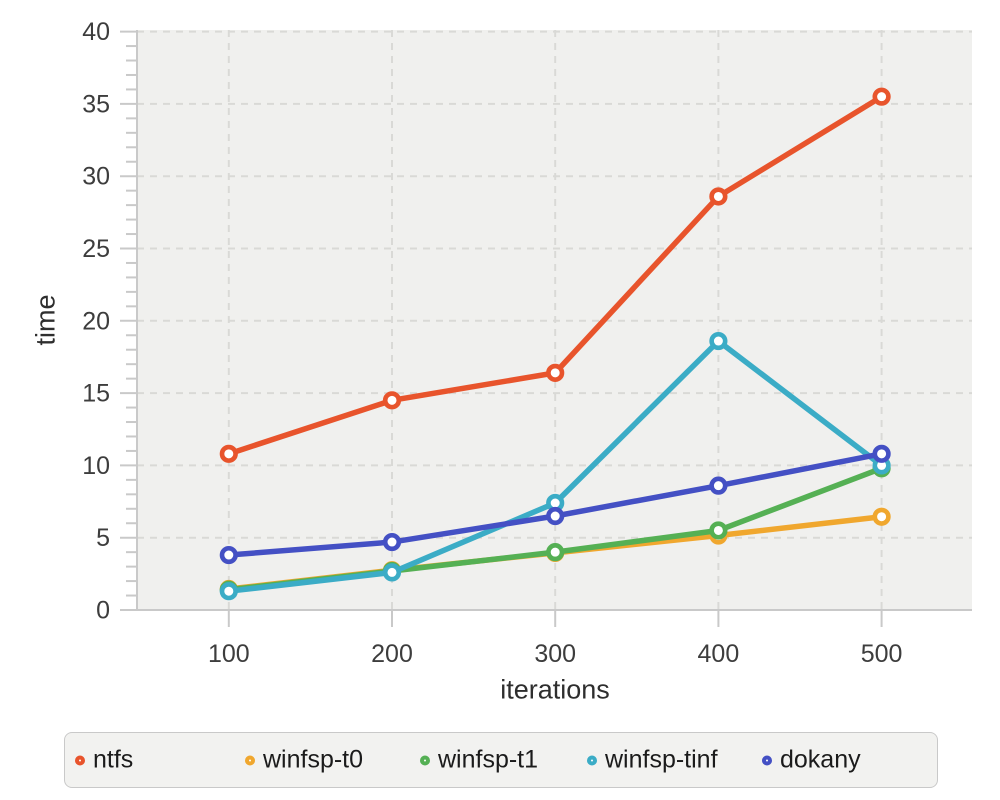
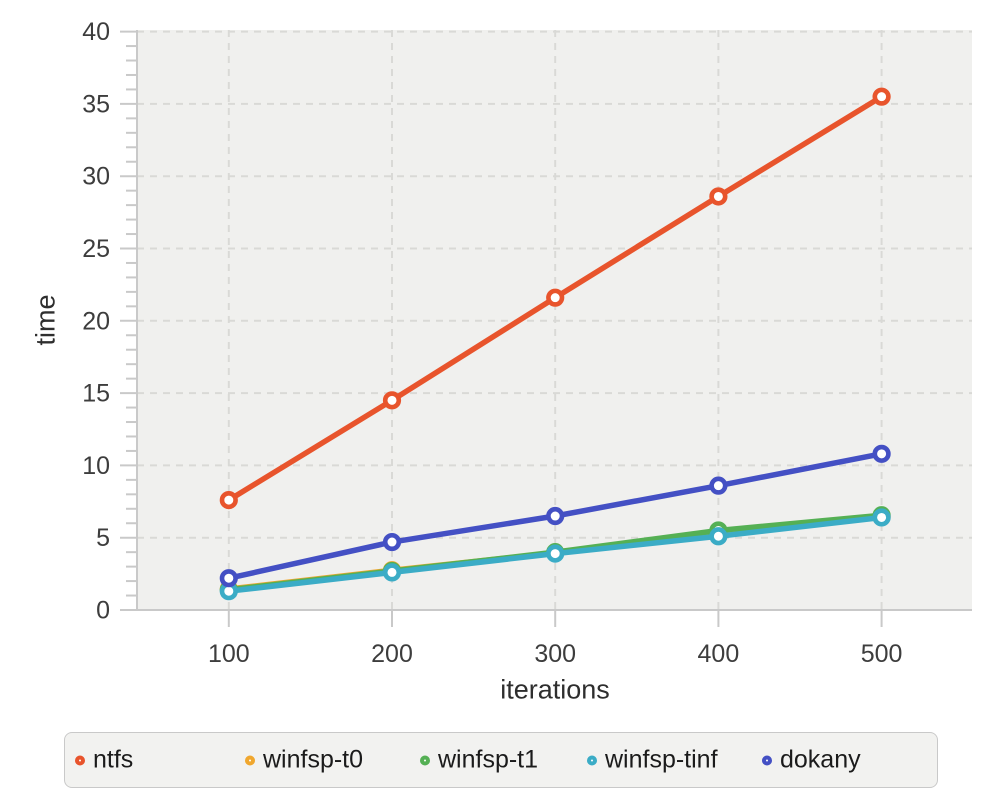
ntfs/100: 10.8 -> 7.6
dokany/100: 3.8 -> 2.2
ntfs/300: 16.4 -> 21.6
winfsp-tinf/300: 7.4 -> 3.9
winfsp-tinf/400: 18.6 -> 5.1
winfsp-t1/500: 9.8 -> 6.5
winfsp-tinf/500: 10.0 -> 6.4
